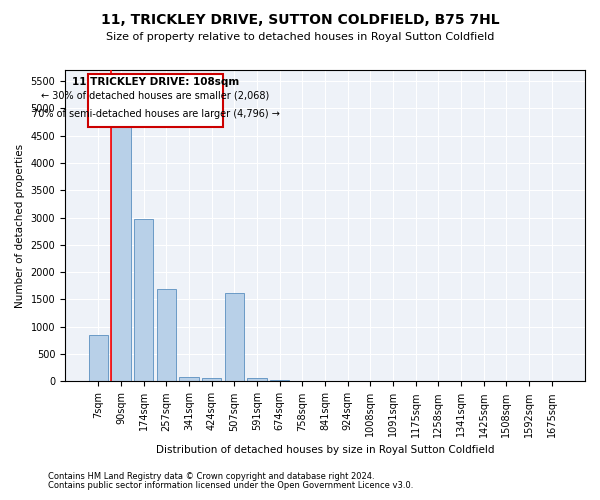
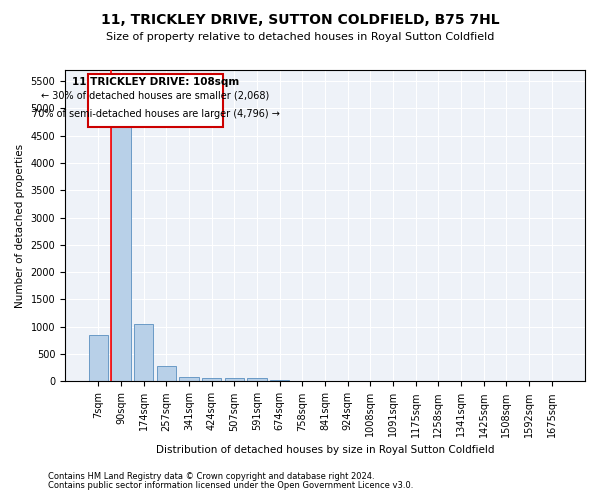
174sqm: 2980 -> 1050
257sqm: 1700 -> 280
507sqm: 1620 -> 60
